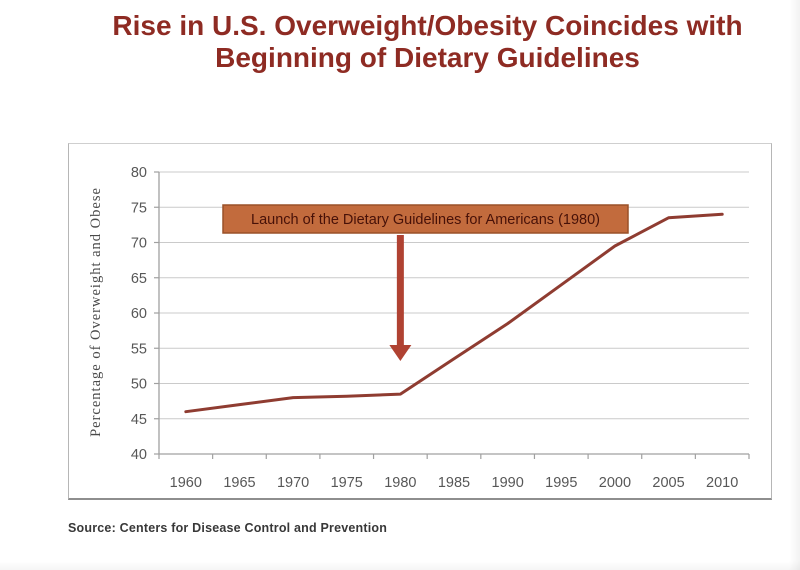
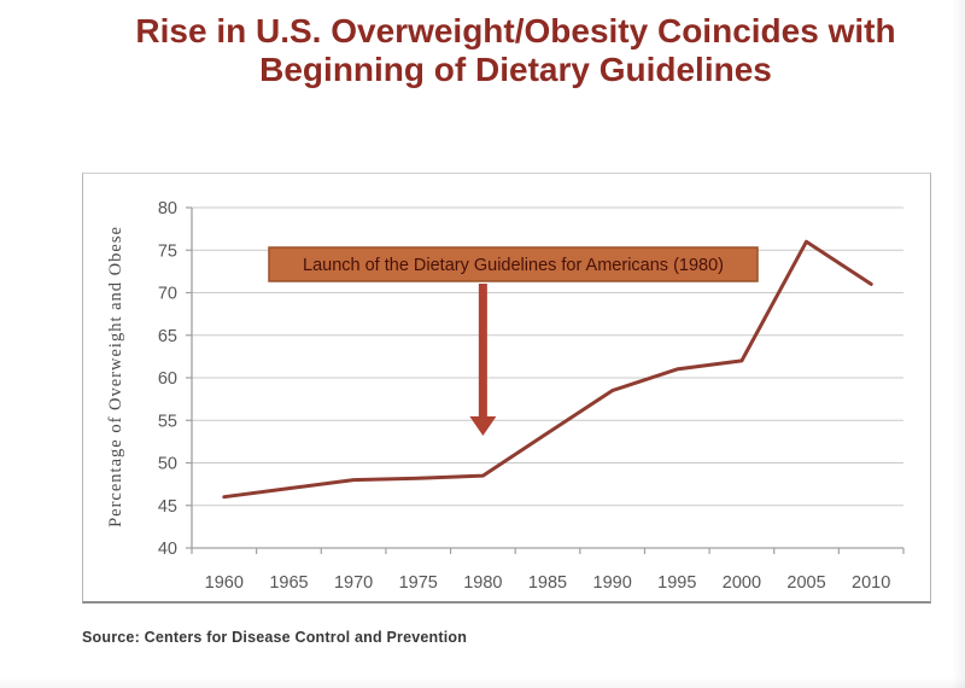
1995: 64 -> 61
2000: 70 -> 62
2005: 74 -> 76
2010: 74 -> 71
